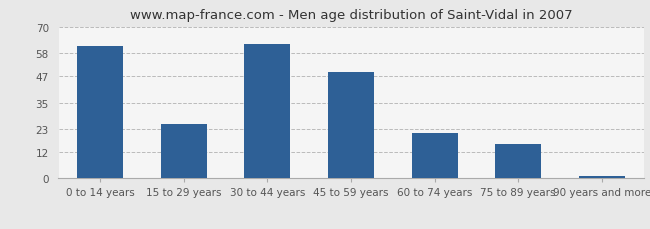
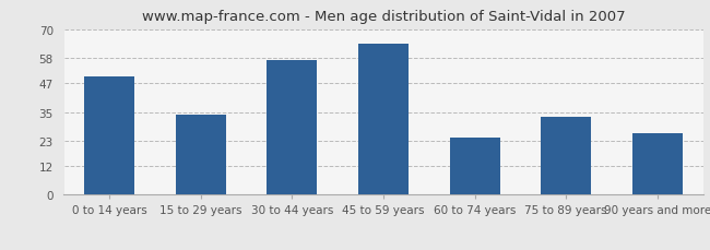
0 to 14 years: 61 -> 50
15 to 29 years: 25 -> 34
30 to 44 years: 62 -> 57
45 to 59 years: 49 -> 64
60 to 74 years: 21 -> 24
75 to 89 years: 16 -> 33
90 years and more: 1 -> 26
